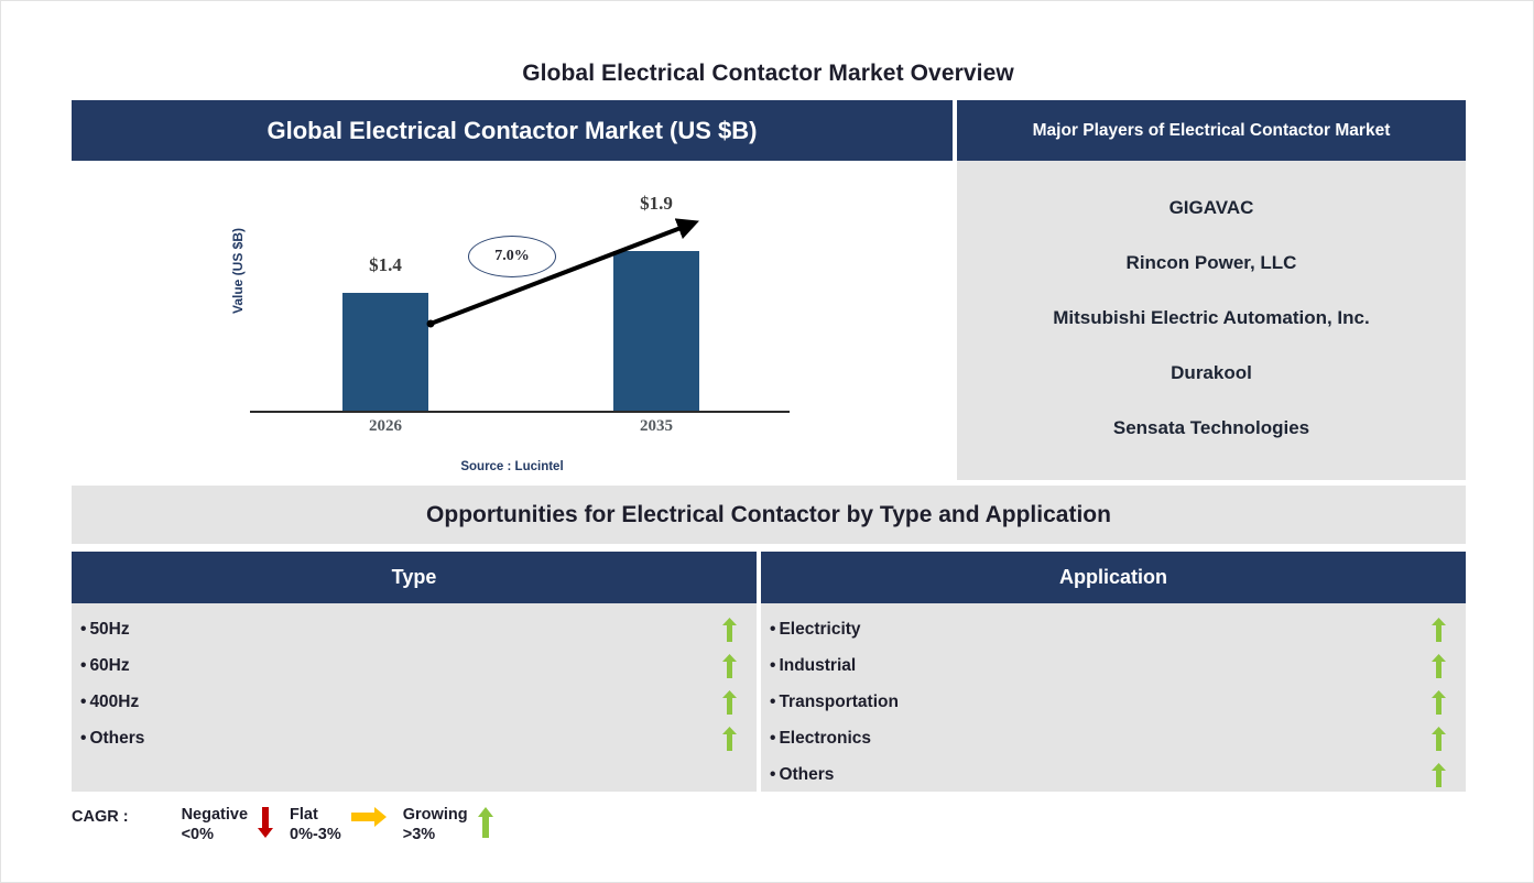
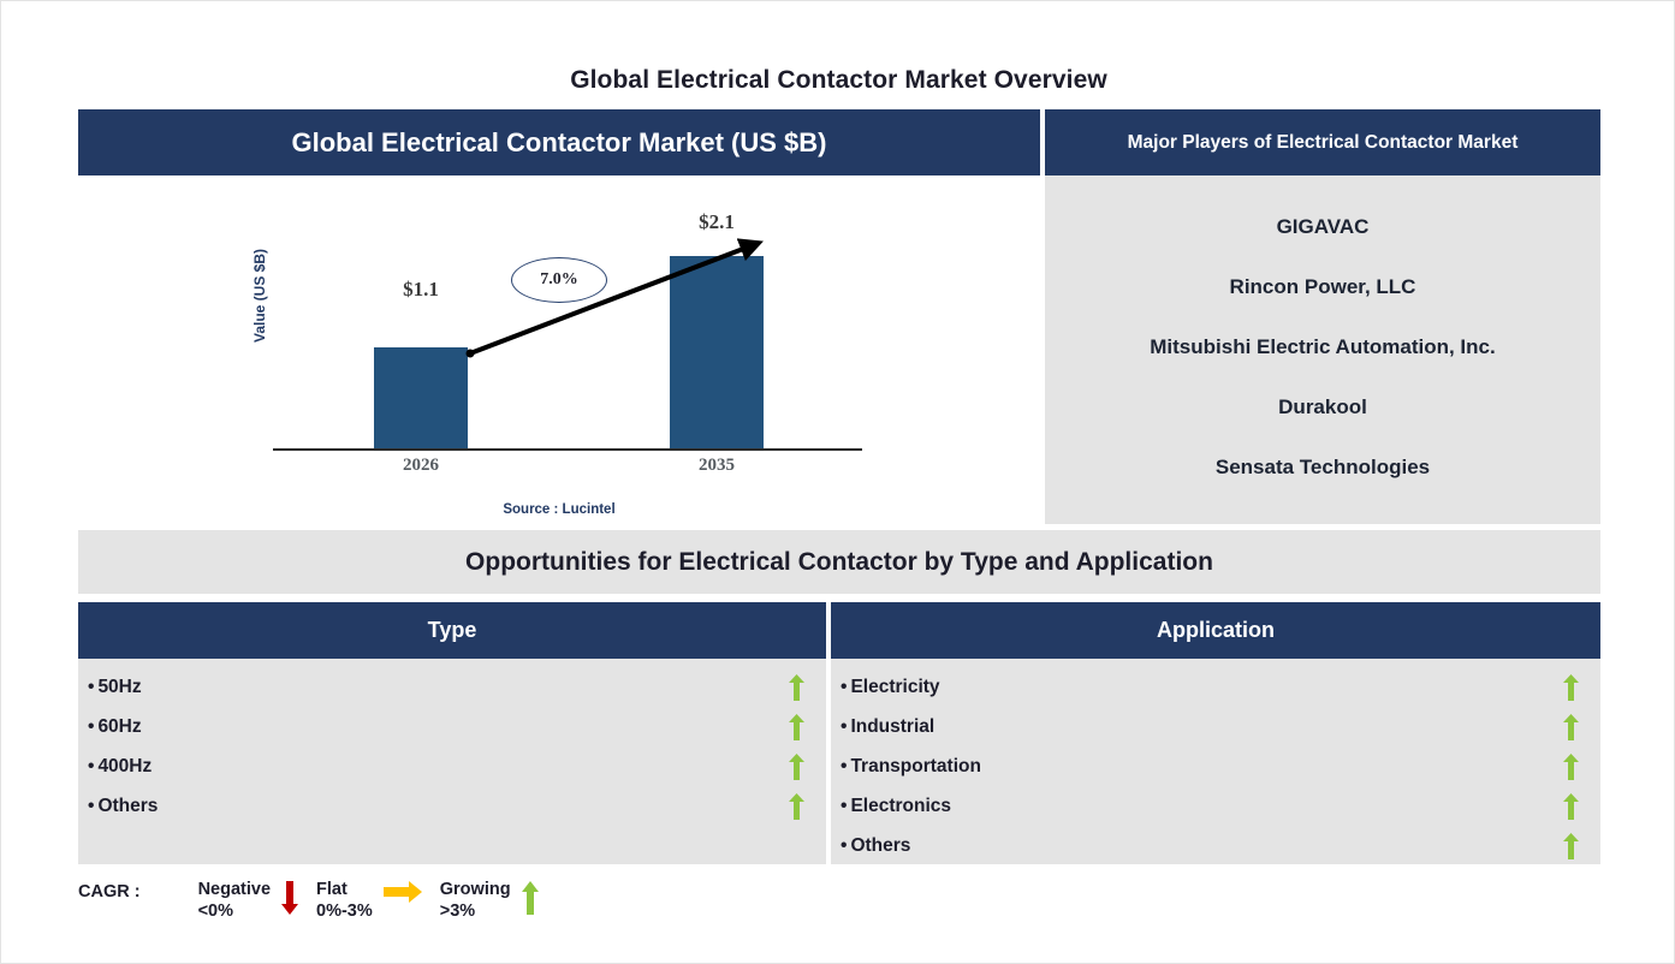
2026: $1.4 -> $1.1
2035: $1.9 -> $2.1
